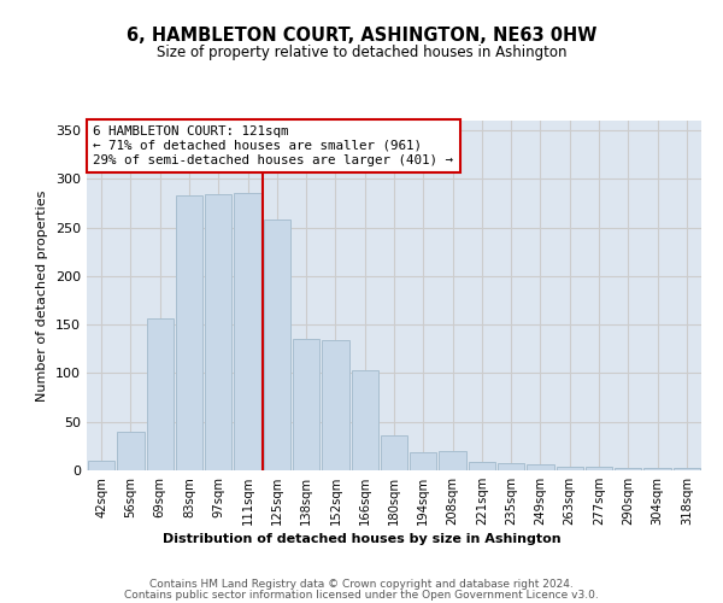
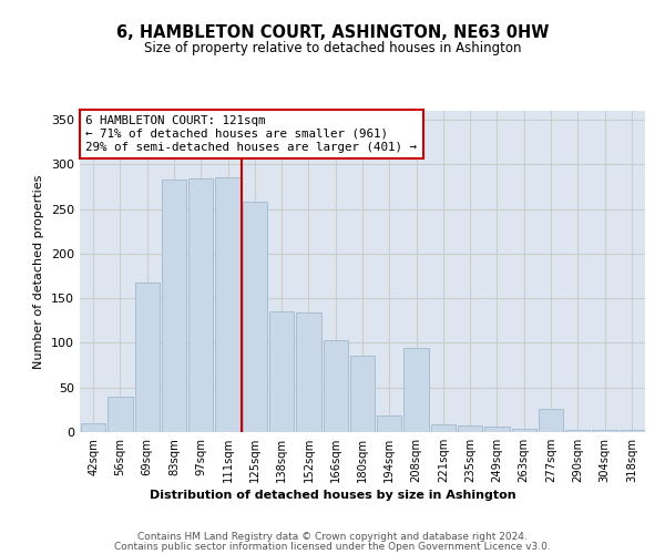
69sqm: 157 -> 168
180sqm: 36 -> 86
208sqm: 20 -> 94
277sqm: 4 -> 26
